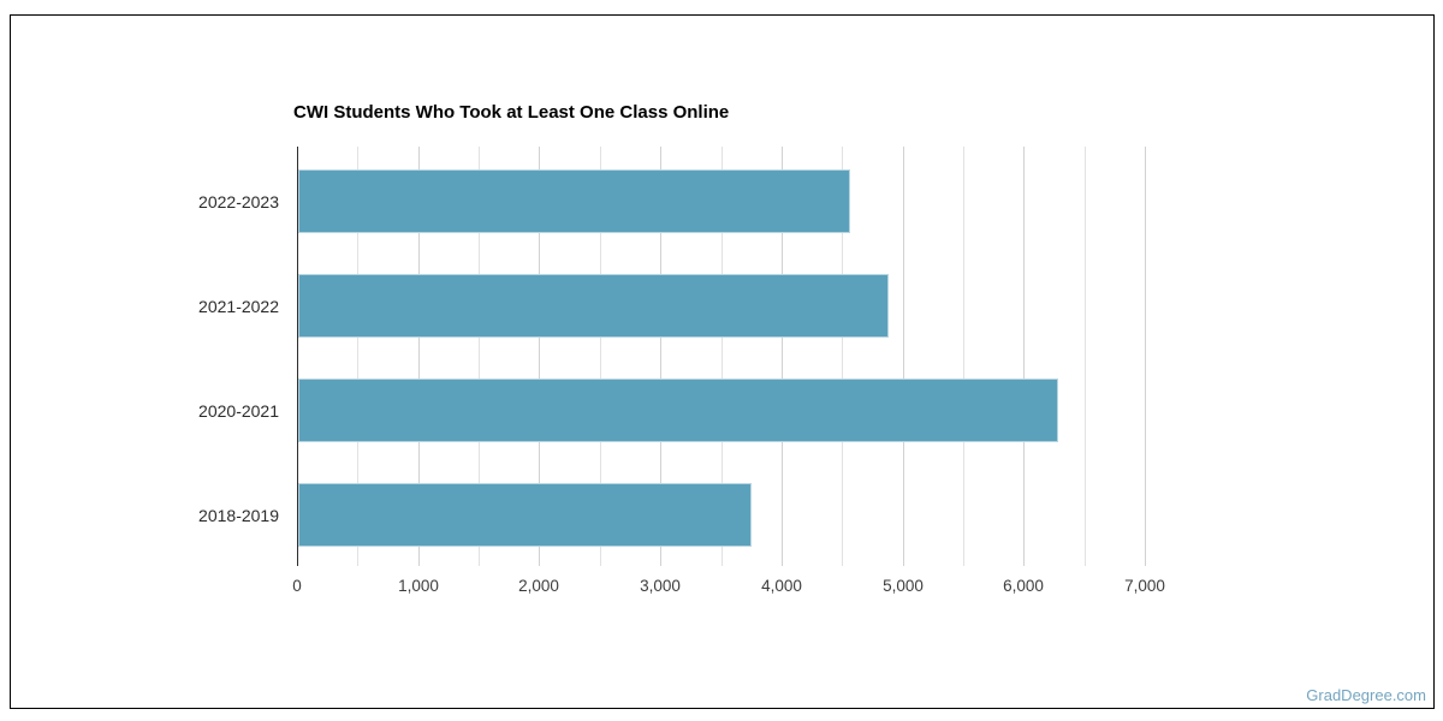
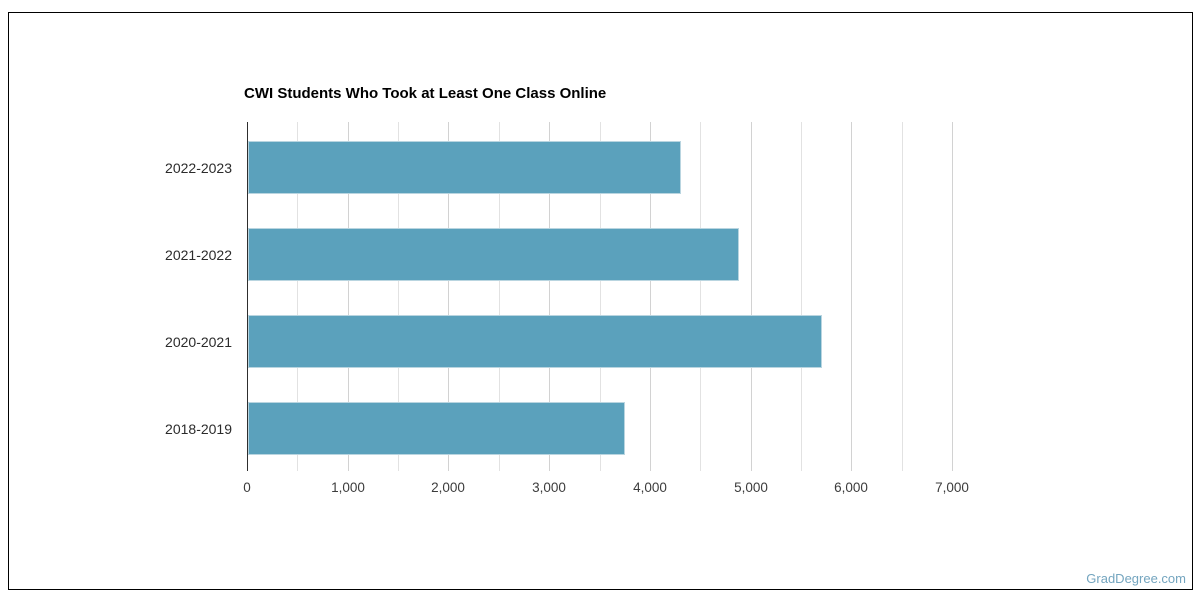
2022-2023: 4600 -> 4300
2020-2021: 6300 -> 5700
